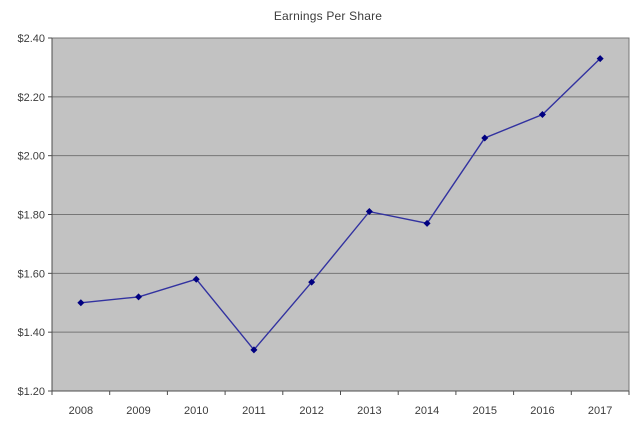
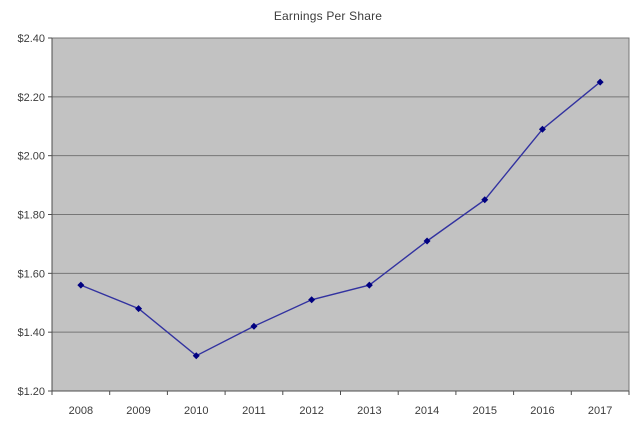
2008: $1.50 -> $1.56
2009: $1.52 -> $1.48
2010: $1.58 -> $1.32
2011: $1.34 -> $1.42
2012: $1.57 -> $1.51
2013: $1.81 -> $1.56
2014: $1.77 -> $1.71
2015: $2.06 -> $1.85
2016: $2.14 -> $2.09
2017: $2.33 -> $2.25
